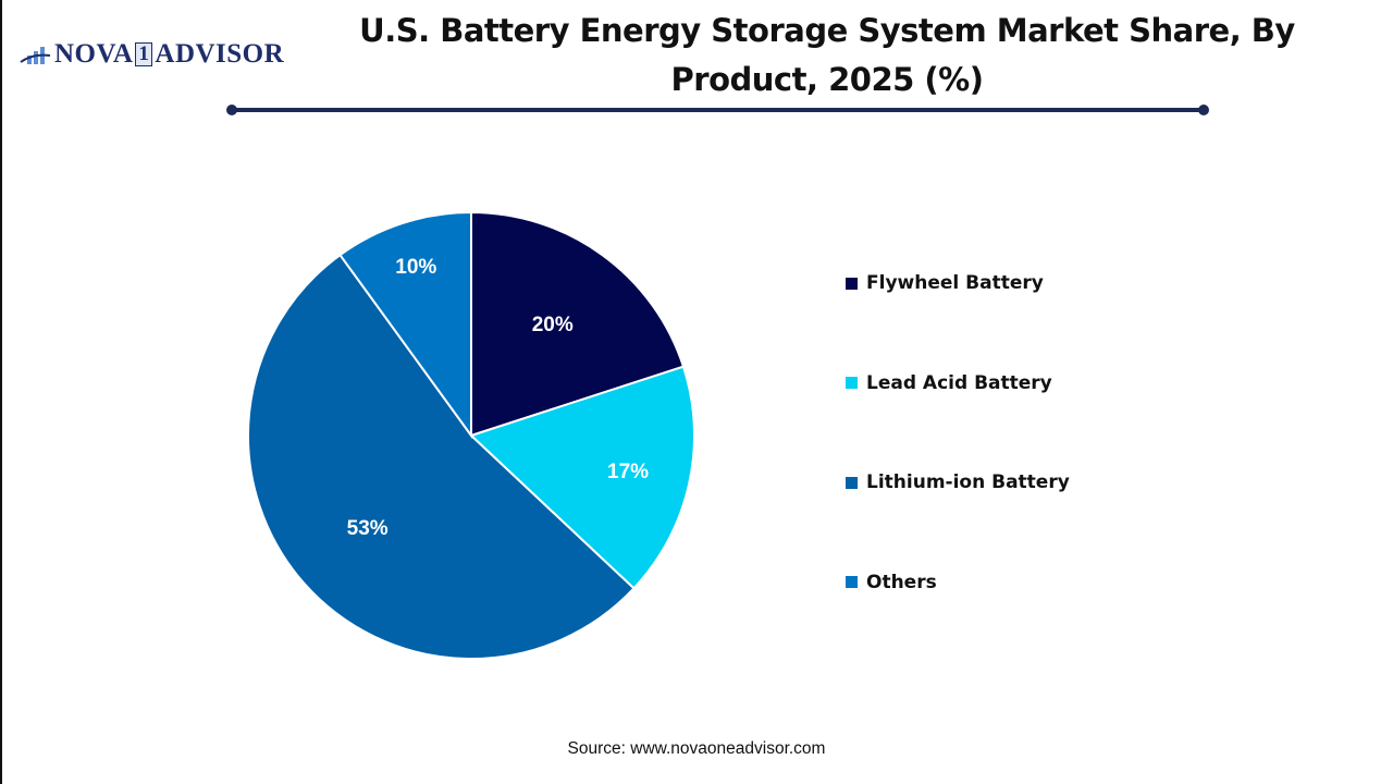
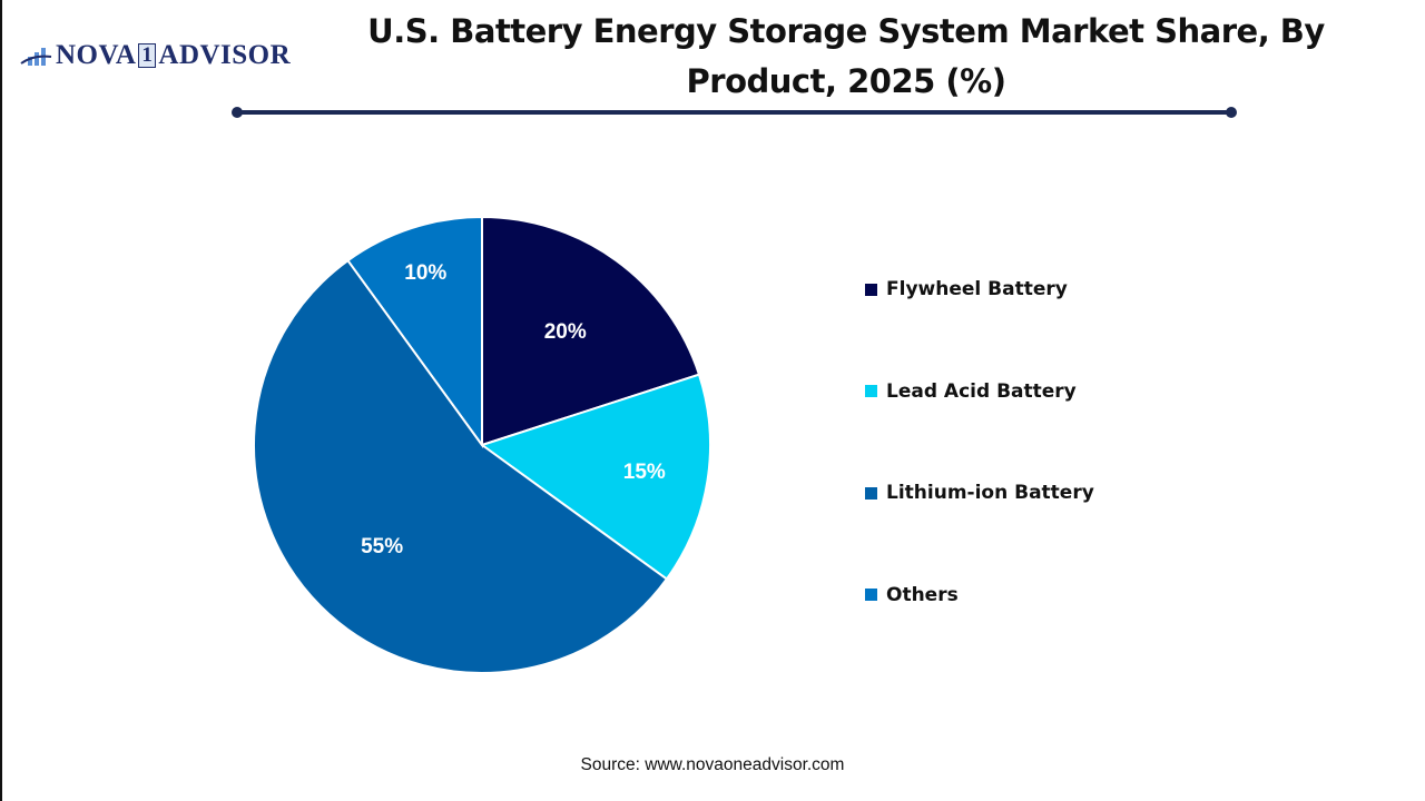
Lead Acid Battery: 17% -> 15%
Lithium-ion Battery: 53% -> 55%
